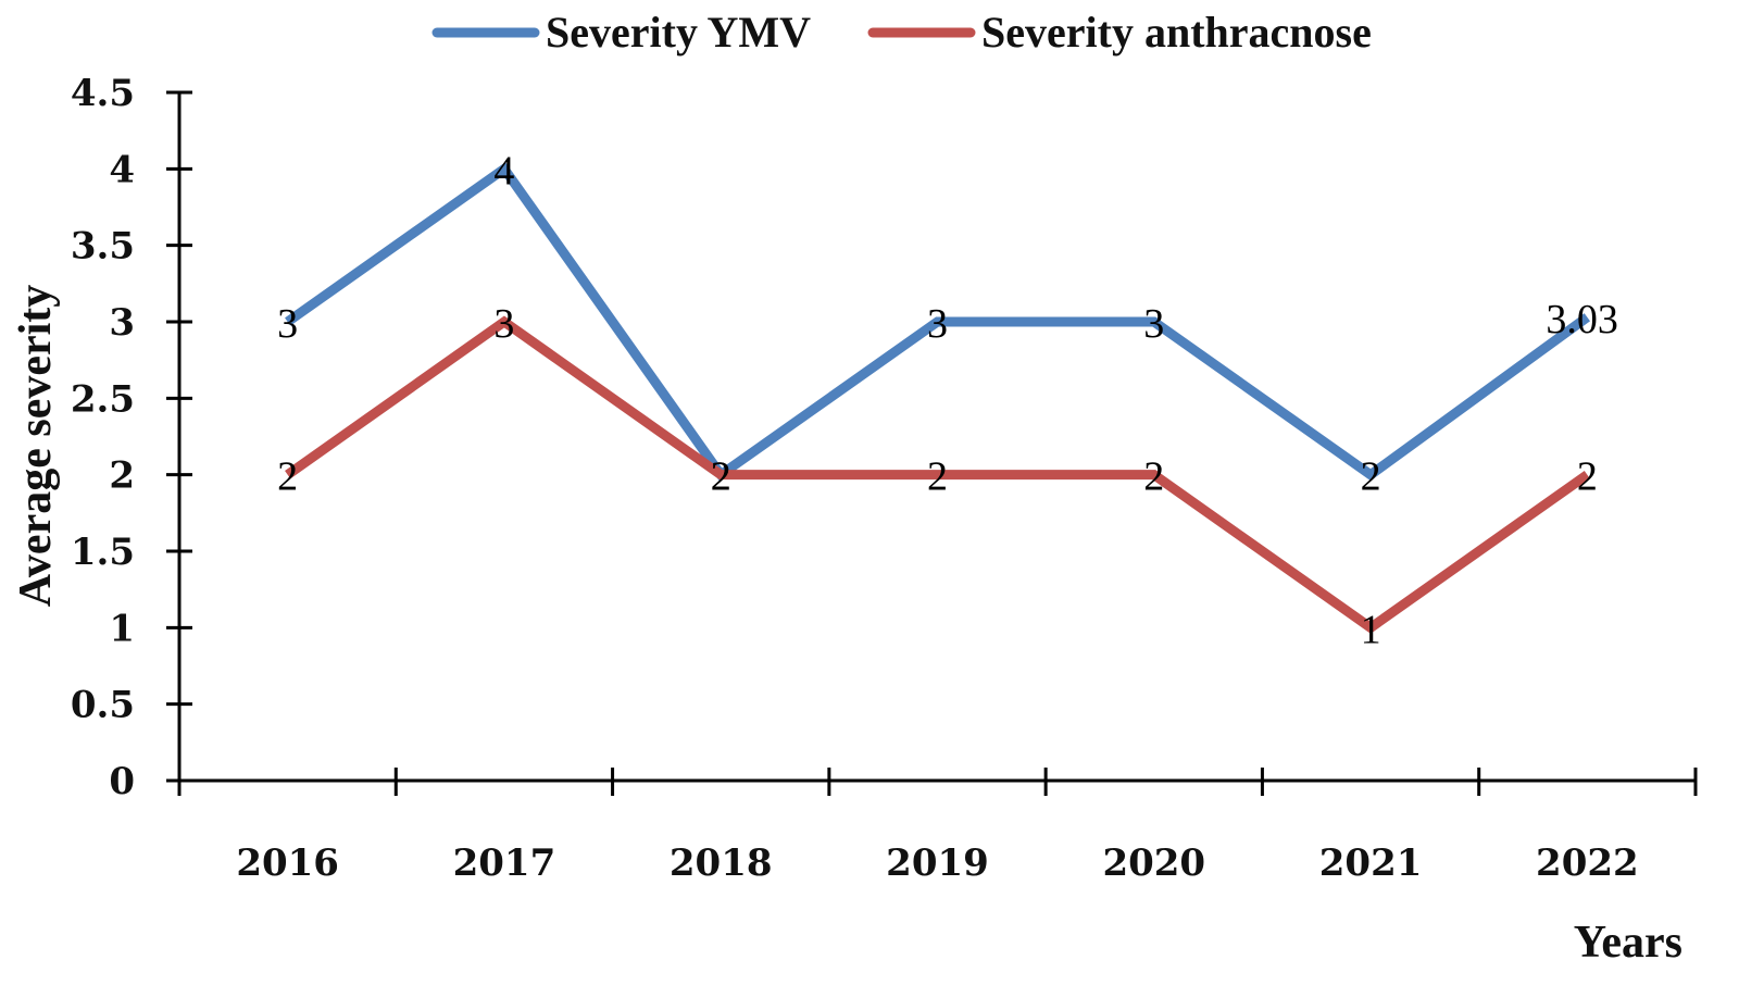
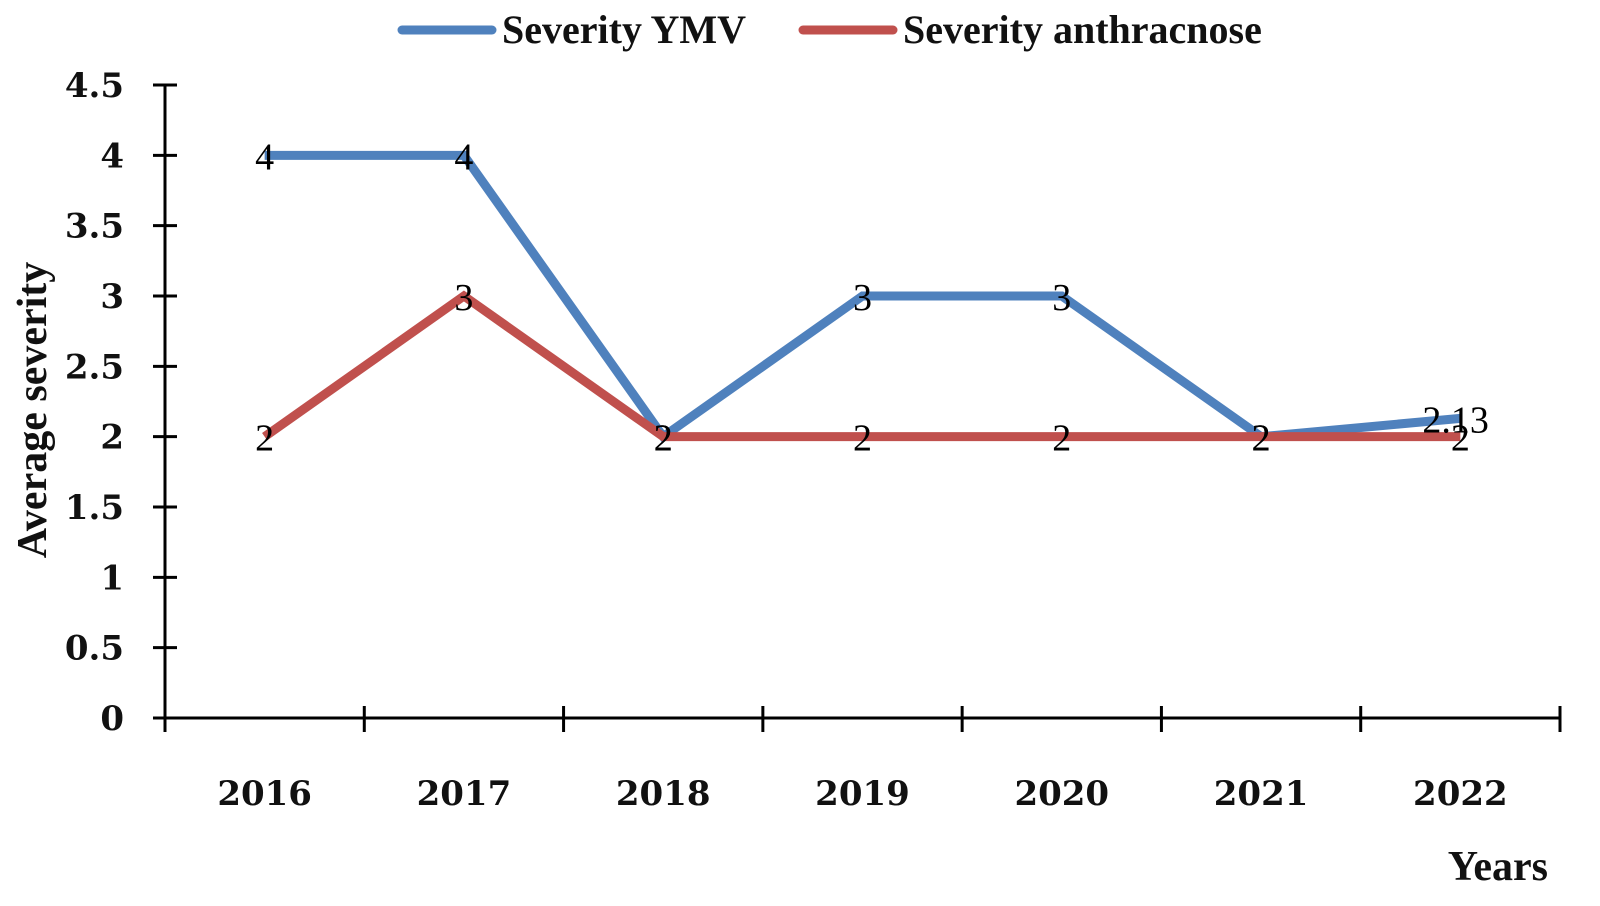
Severity YMV/2016: 3 -> 4
Severity anthracnose/2021: 1 -> 2
Severity YMV/2022: 3.03 -> 2.13
